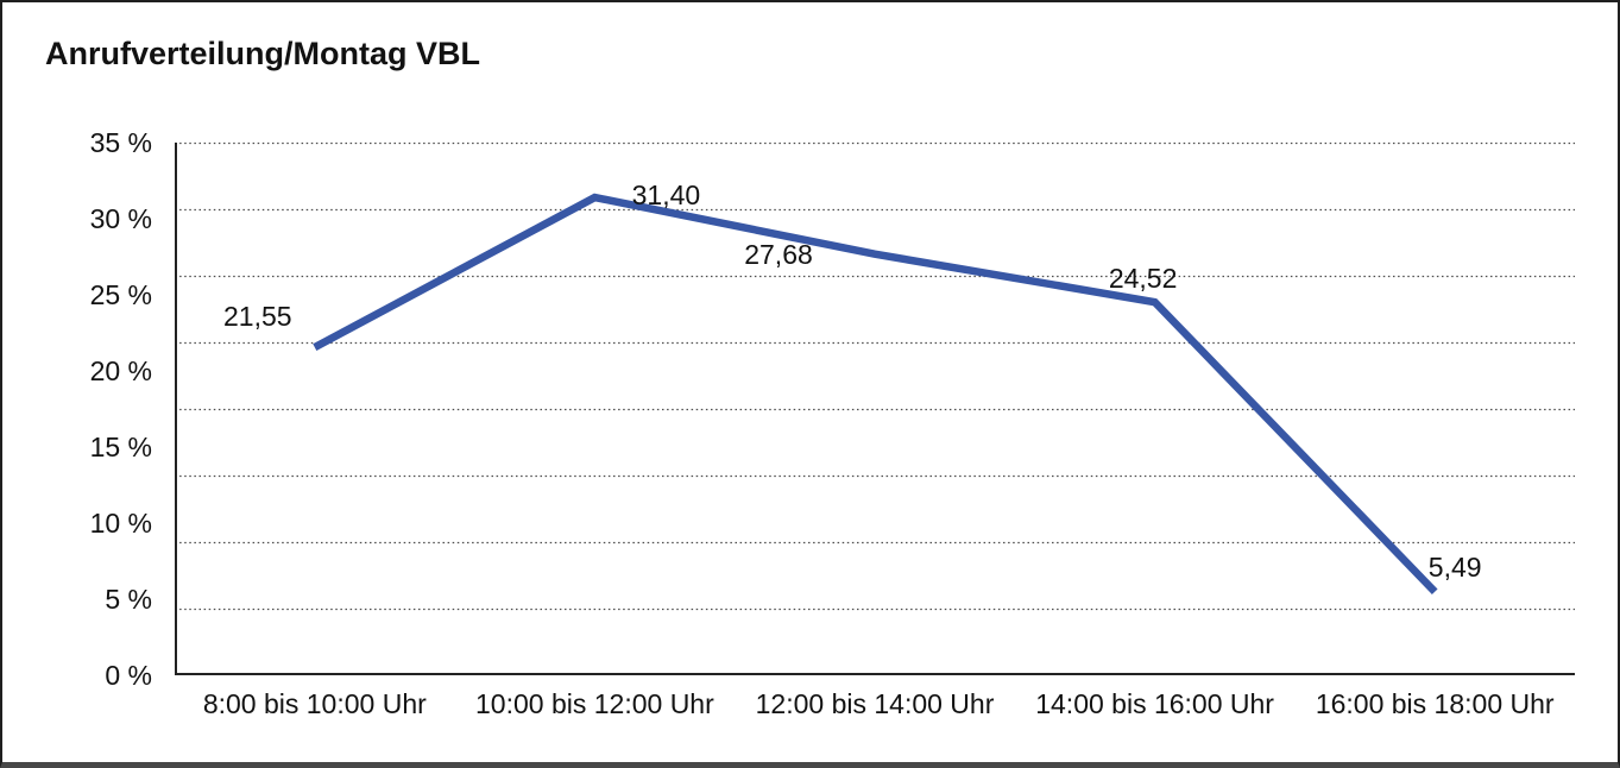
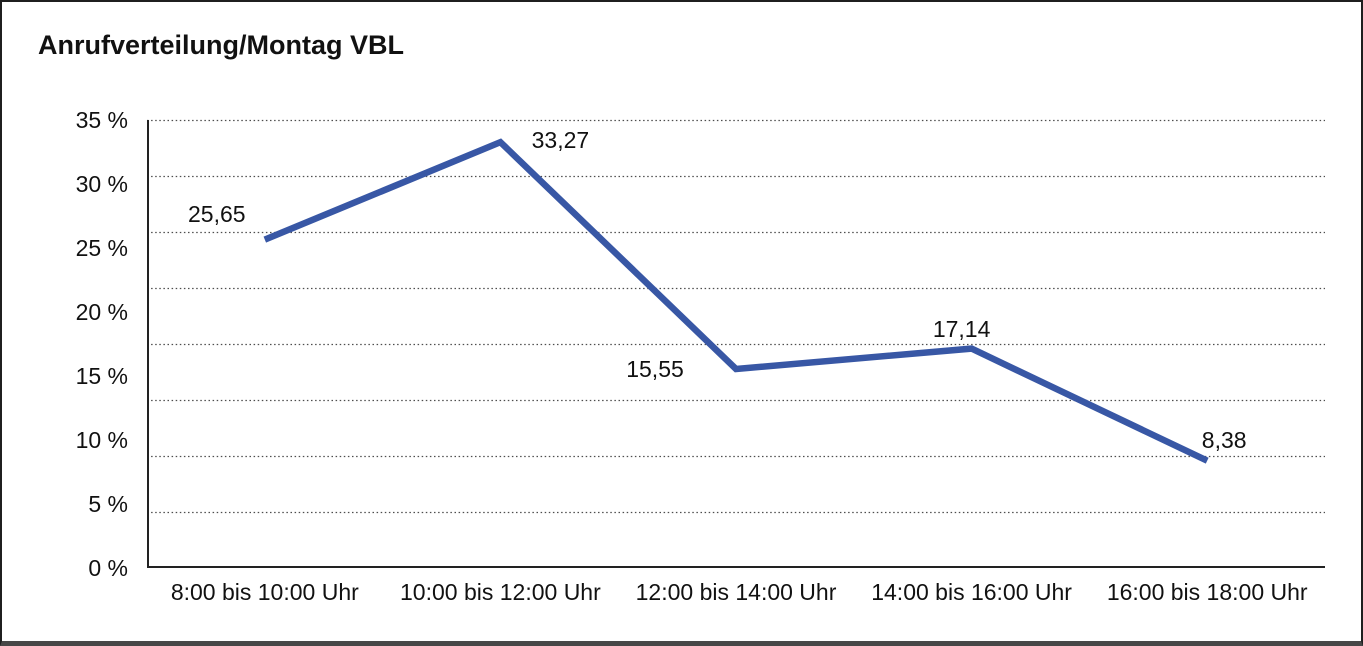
8:00 bis 10:00 Uhr: 21,55 -> 25,65
10:00 bis 12:00 Uhr: 31,40 -> 33,27
12:00 bis 14:00 Uhr: 27,68 -> 15,55
14:00 bis 16:00 Uhr: 24,52 -> 17,14
16:00 bis 18:00 Uhr: 5,49 -> 8,38
